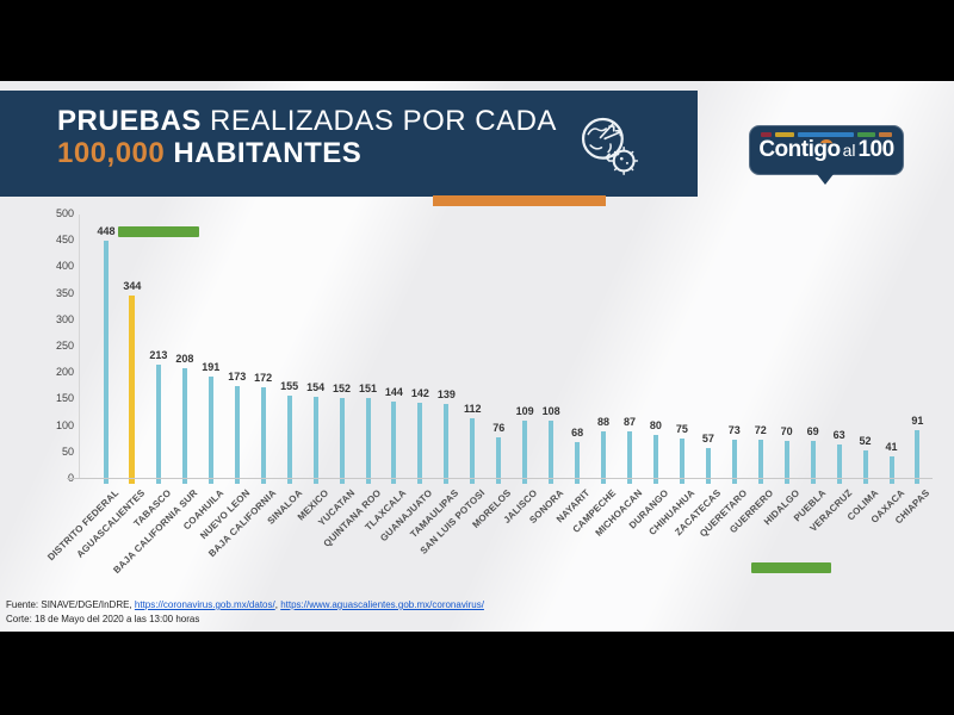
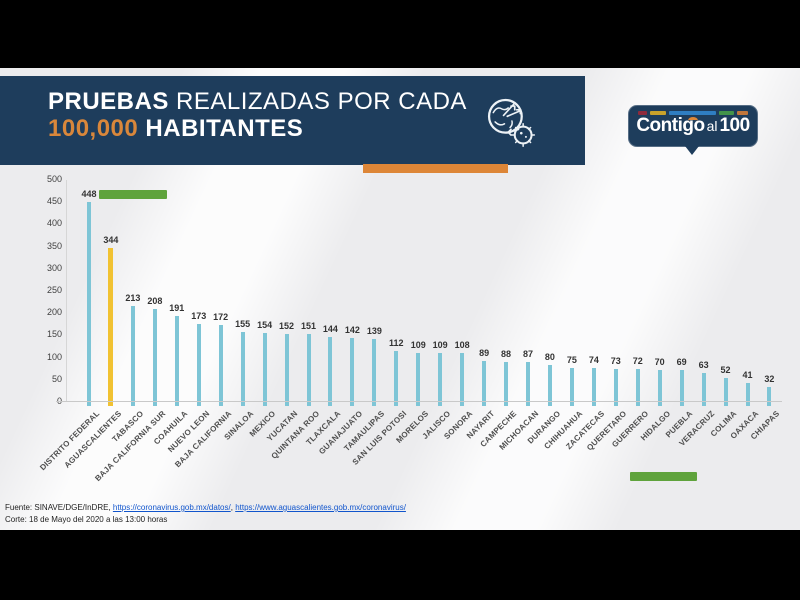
MORELOS: 76 -> 109
NAYARIT: 68 -> 89
ZACATECAS: 57 -> 74
CHIAPAS: 91 -> 32
